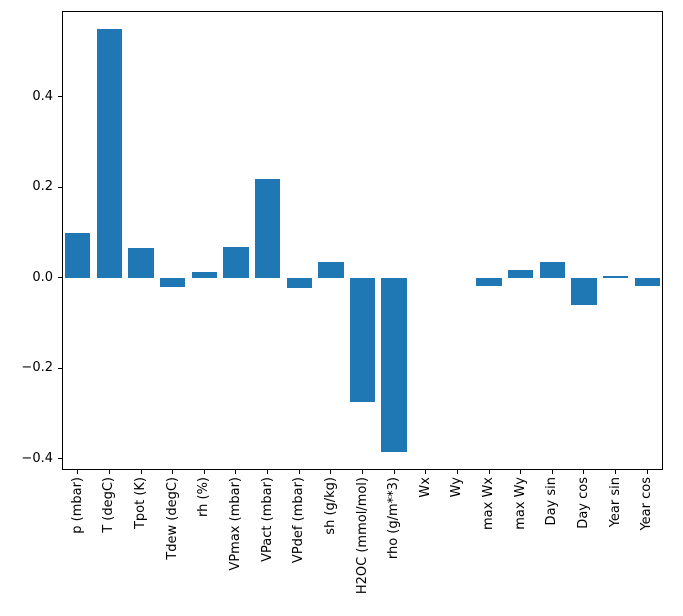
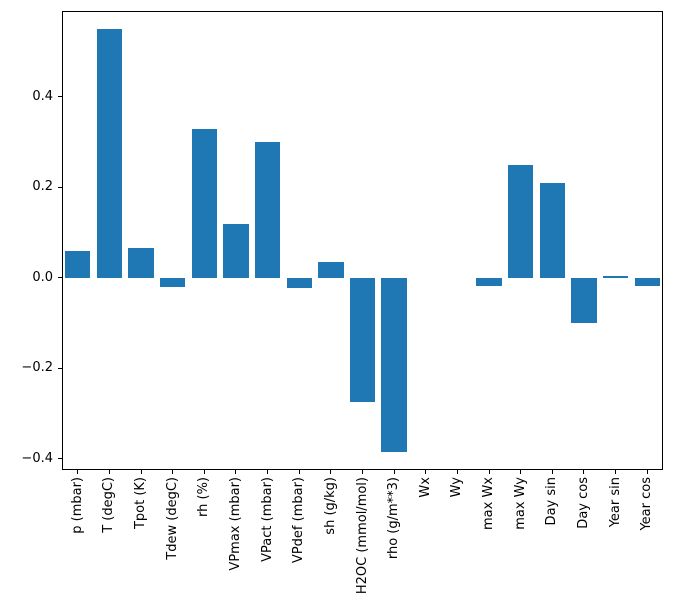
p (mbar): 0.10 -> 0.06
rh (%): 0.01 -> 0.33
VPmax (mbar): 0.07 -> 0.12
VPact (mbar): 0.22 -> 0.30
max Wy: 0.02 -> 0.25
Day sin: 0.04 -> 0.21
Day cos: -0.06 -> -0.10
